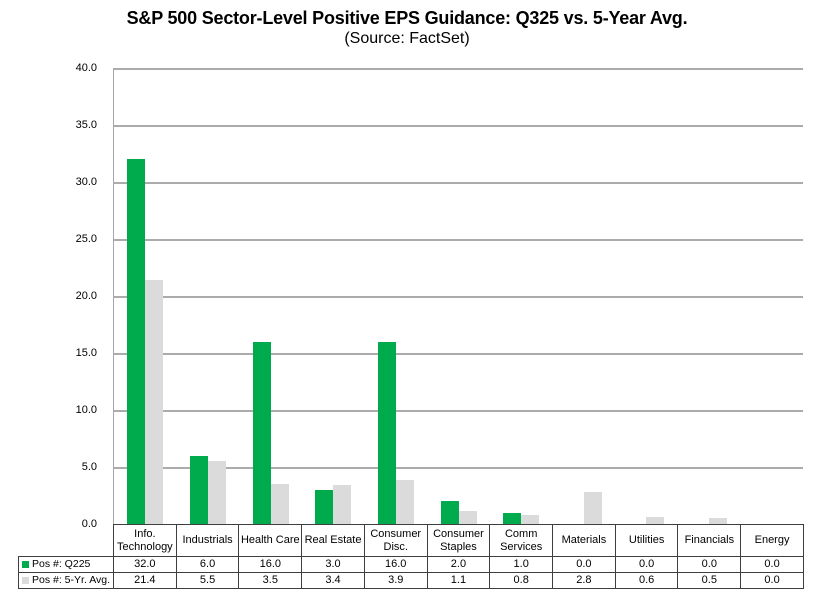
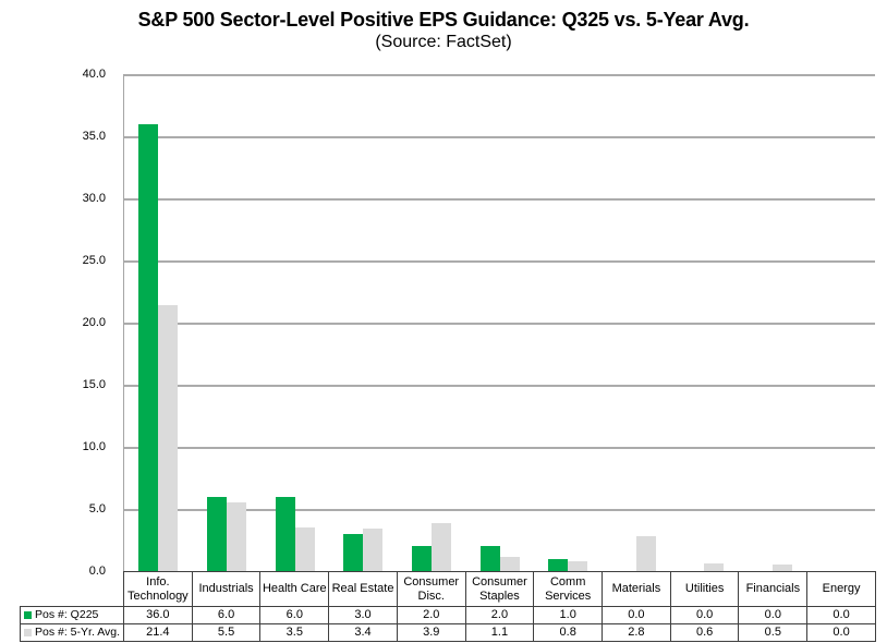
Pos #: Q225/Info. Technology: 32.0 -> 36.0
Pos #: Q225/Health Care: 16.0 -> 6.0
Pos #: Q225/Consumer Disc.: 16.0 -> 2.0
